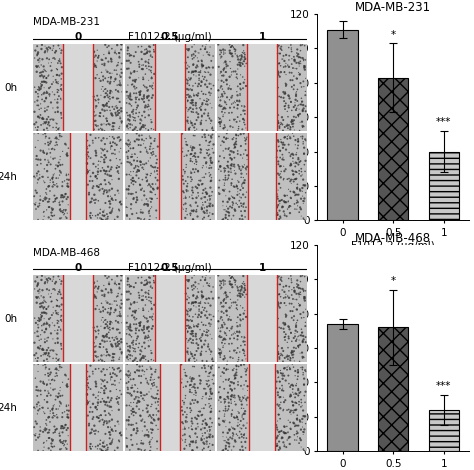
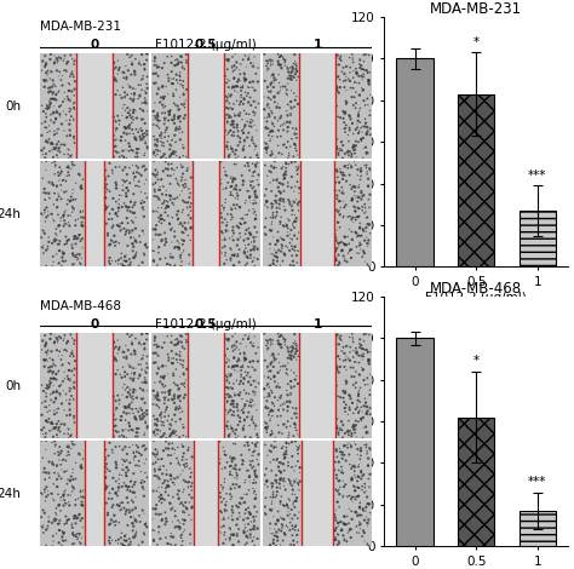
MDA-MB-231/0: 111 -> 100
MDA-MB-231/1: 40 -> 27
MDA-MB-468/0: 74 -> 100
MDA-MB-468/0.5: 72 -> 62
MDA-MB-468/1: 24 -> 17
